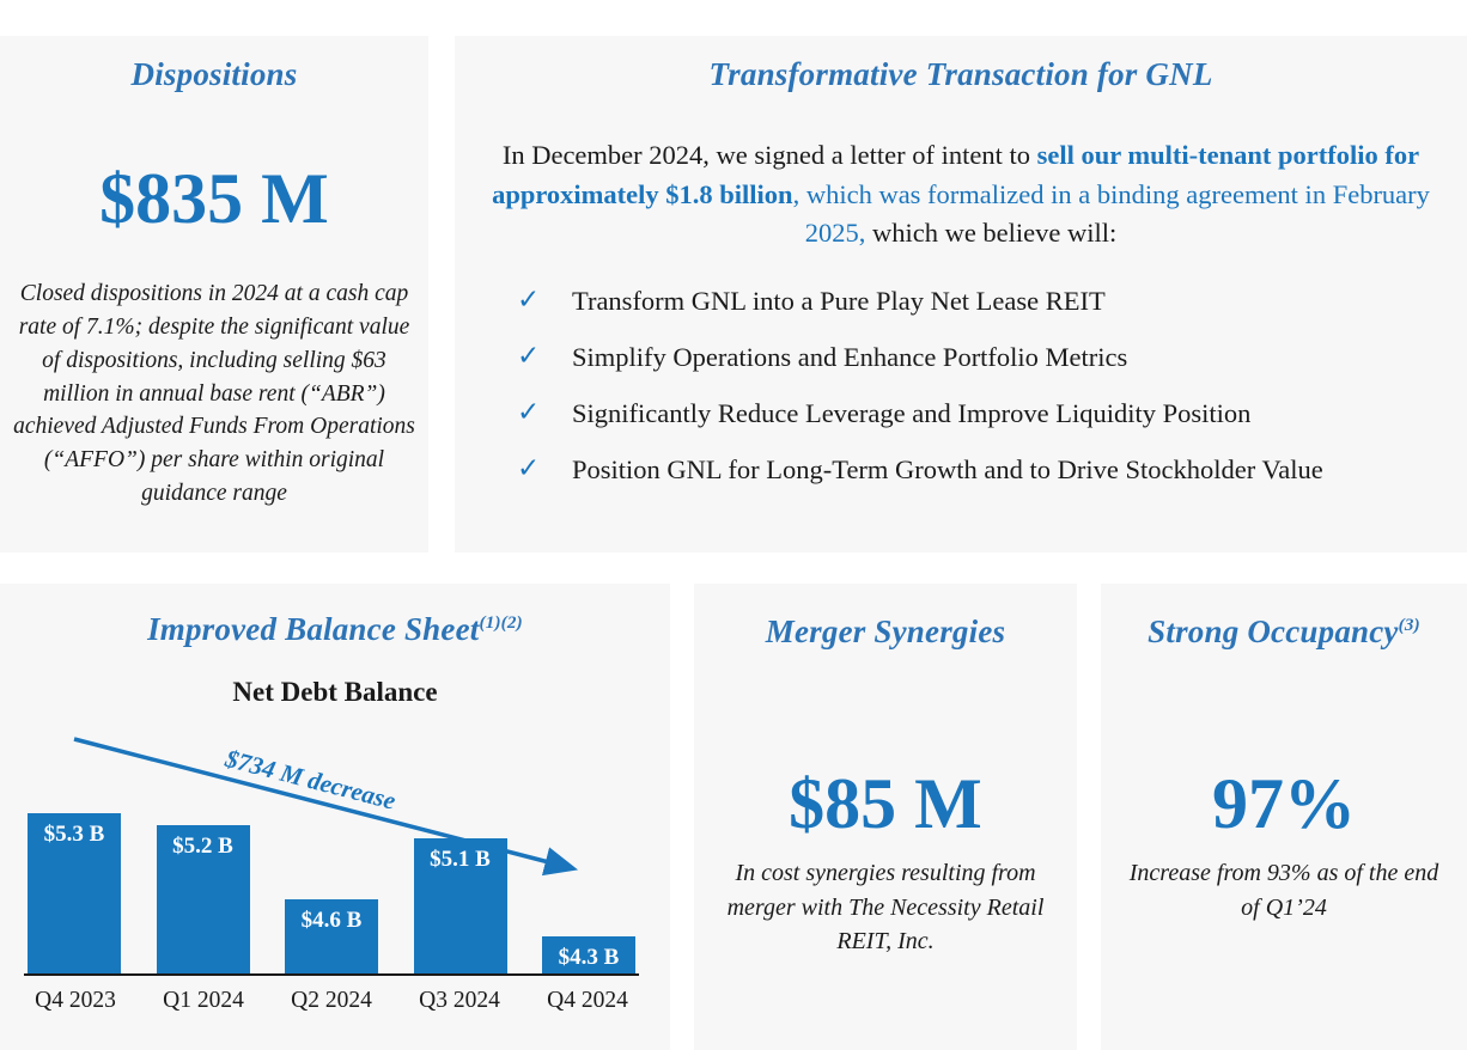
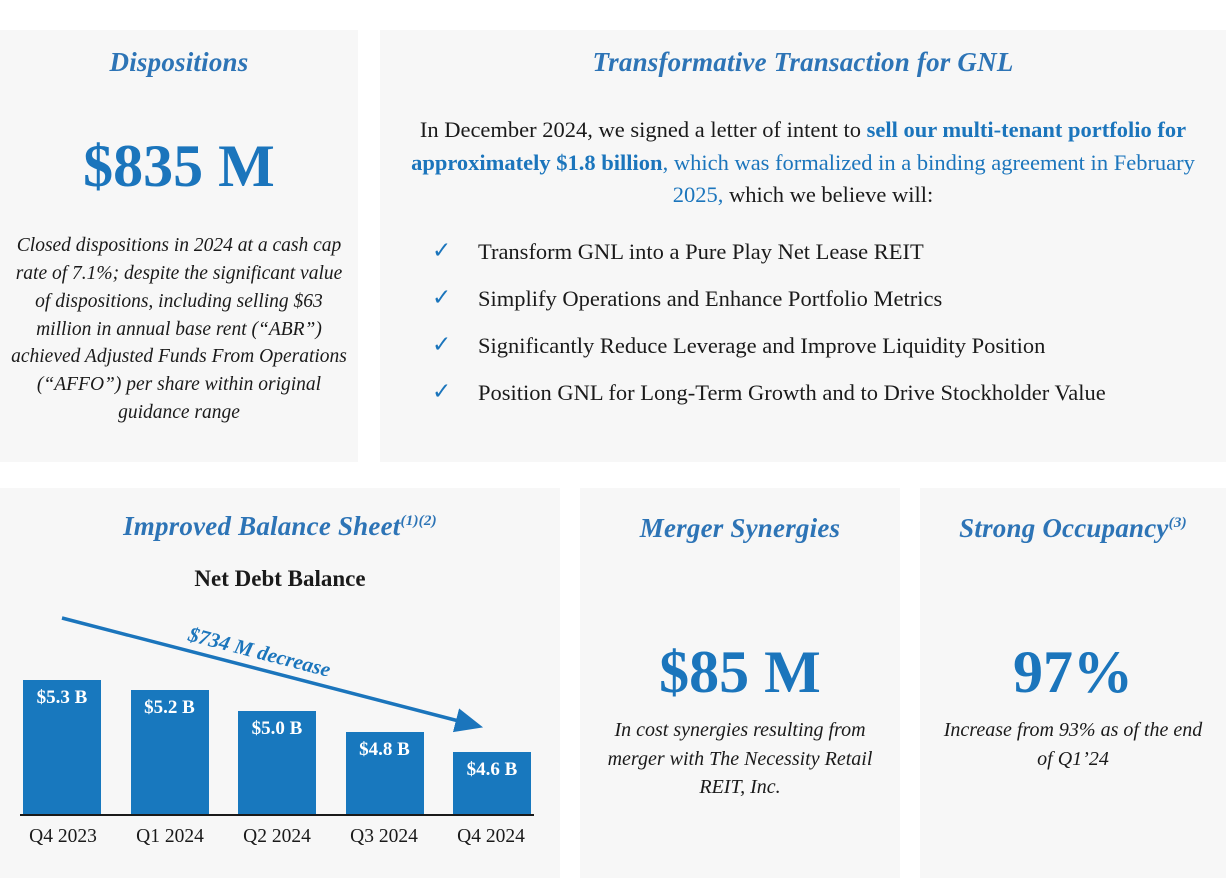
Q2 2024: $4.6 -> $5.0
Q3 2024: $5.1 -> $4.8
Q4 2024: $4.3 -> $4.6
